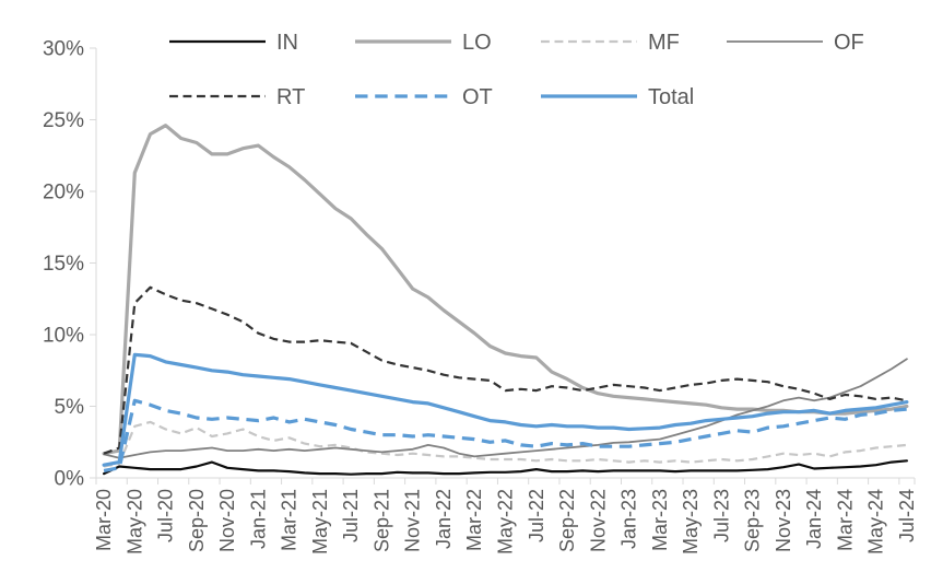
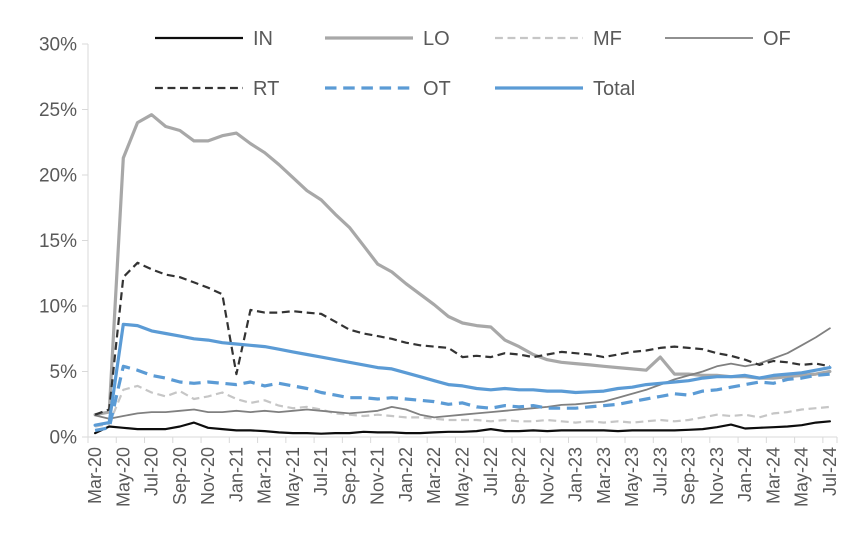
RT/Jan-21: 10.1% -> 4.8%
LO/Jul-23: 4.9% -> 6.1%
